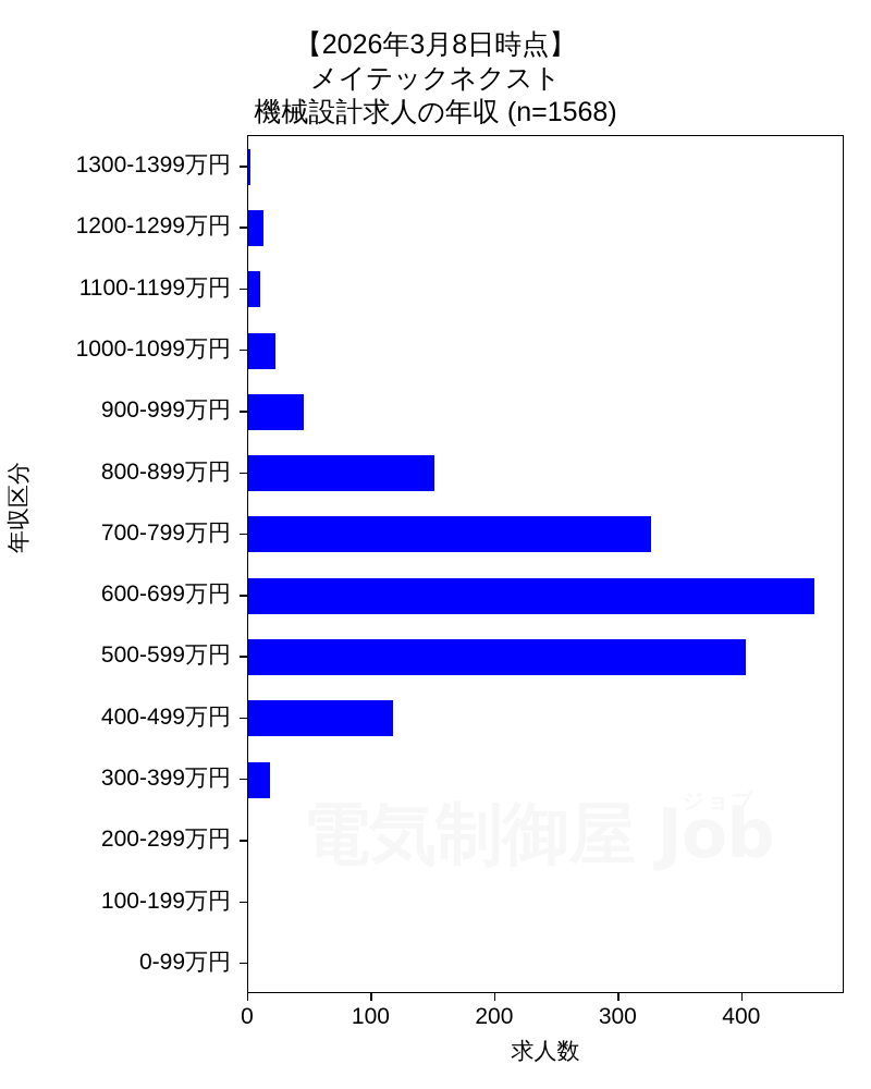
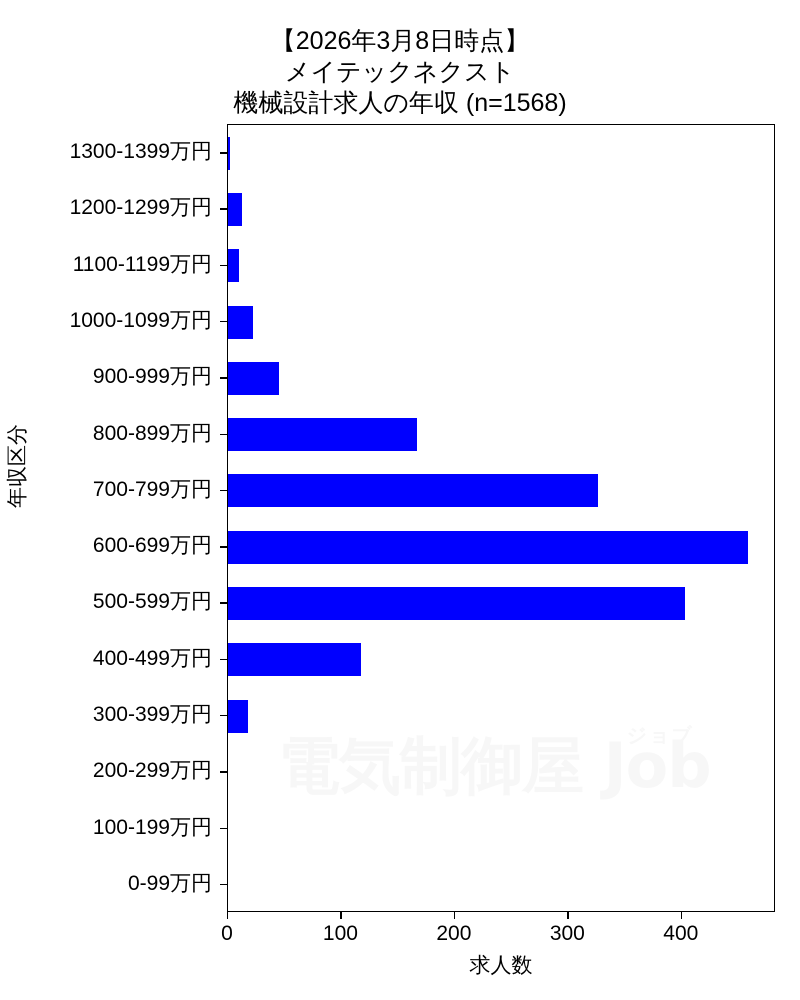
800-899万円: 151 -> 167
